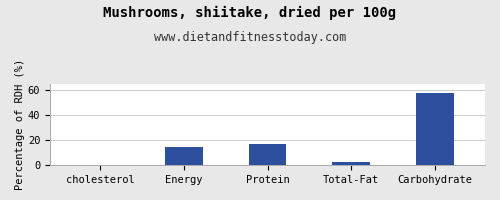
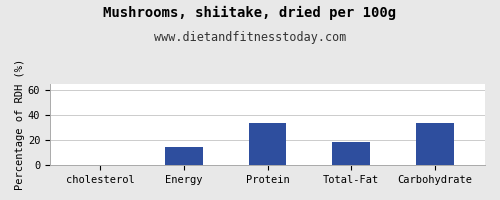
Protein: 17 -> 34
Total-Fat: 2 -> 19
Carbohydrate: 58 -> 34
